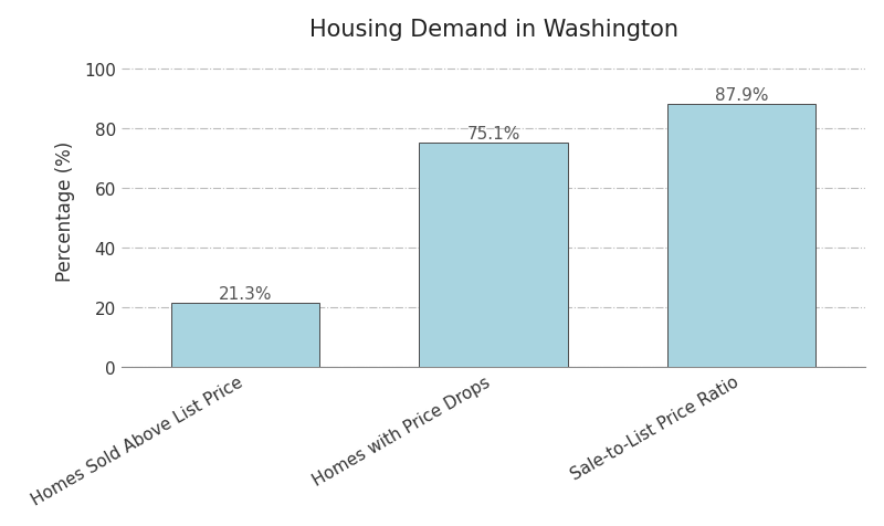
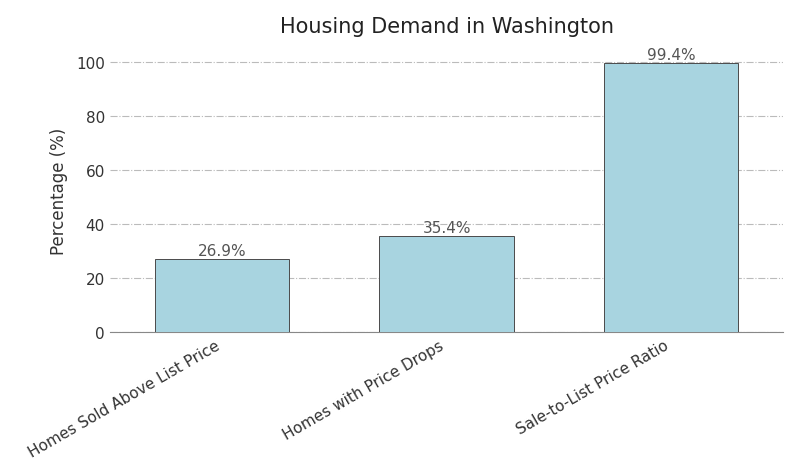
Homes Sold Above List Price: 21.3% -> 26.9%
Homes with Price Drops: 75.1% -> 35.4%
Sale-to-List Price Ratio: 87.9% -> 99.4%
